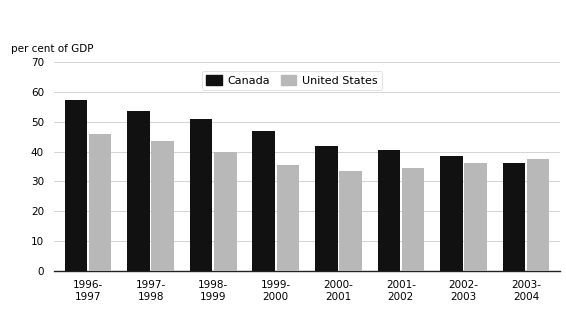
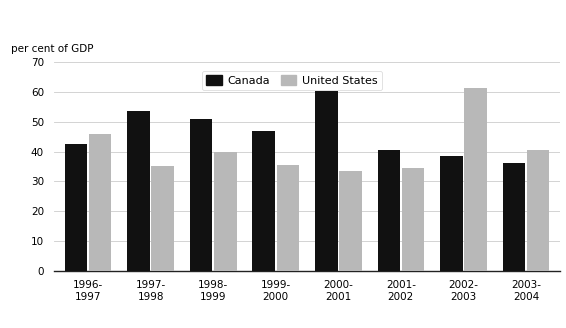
Canada/1996- 1997: 57.5 -> 42.5
United States/1997- 1998: 43.5 -> 35.0
Canada/2000- 2001: 42.0 -> 60.5
United States/2002- 2003: 36.0 -> 61.5
United States/2003- 2004: 37.5 -> 40.5
